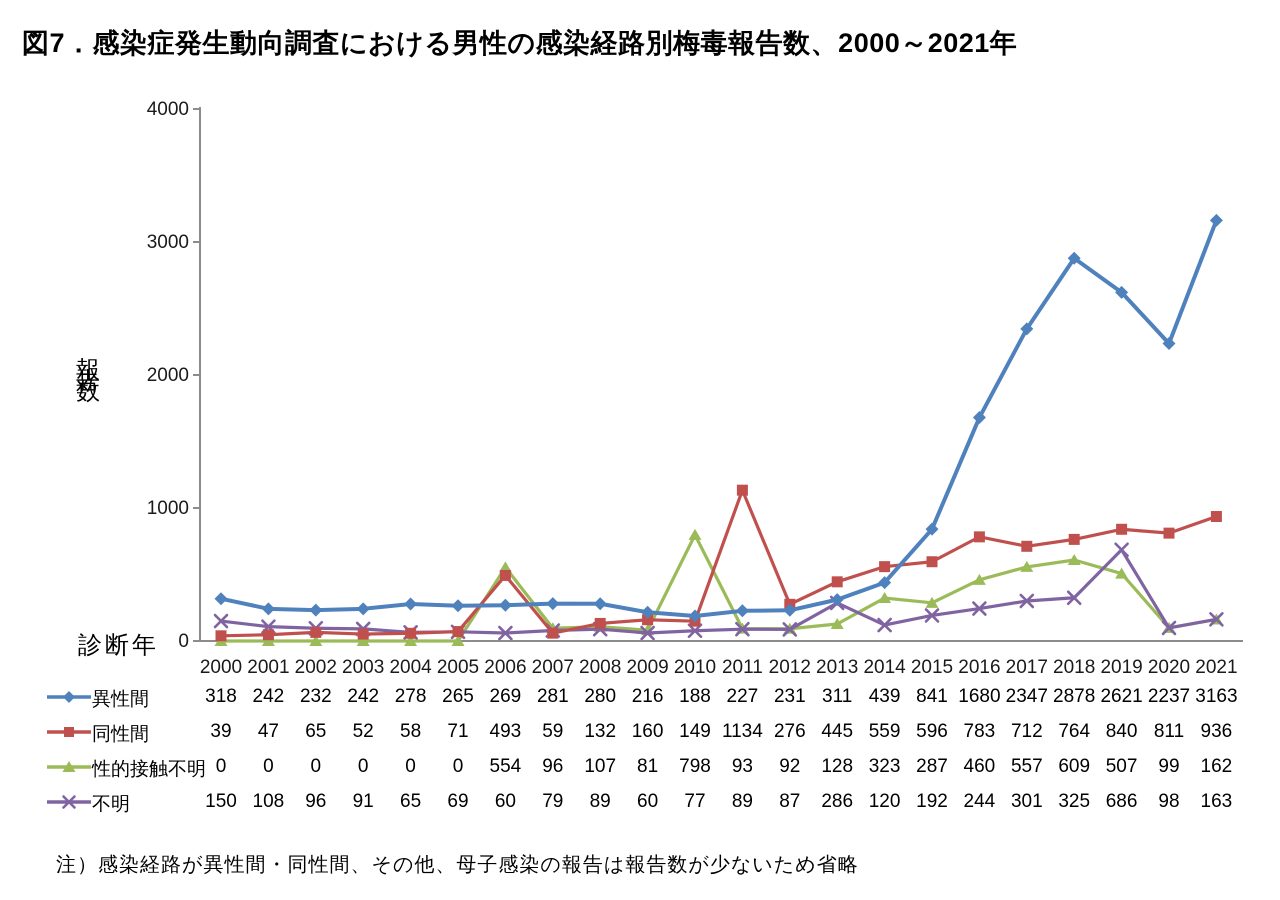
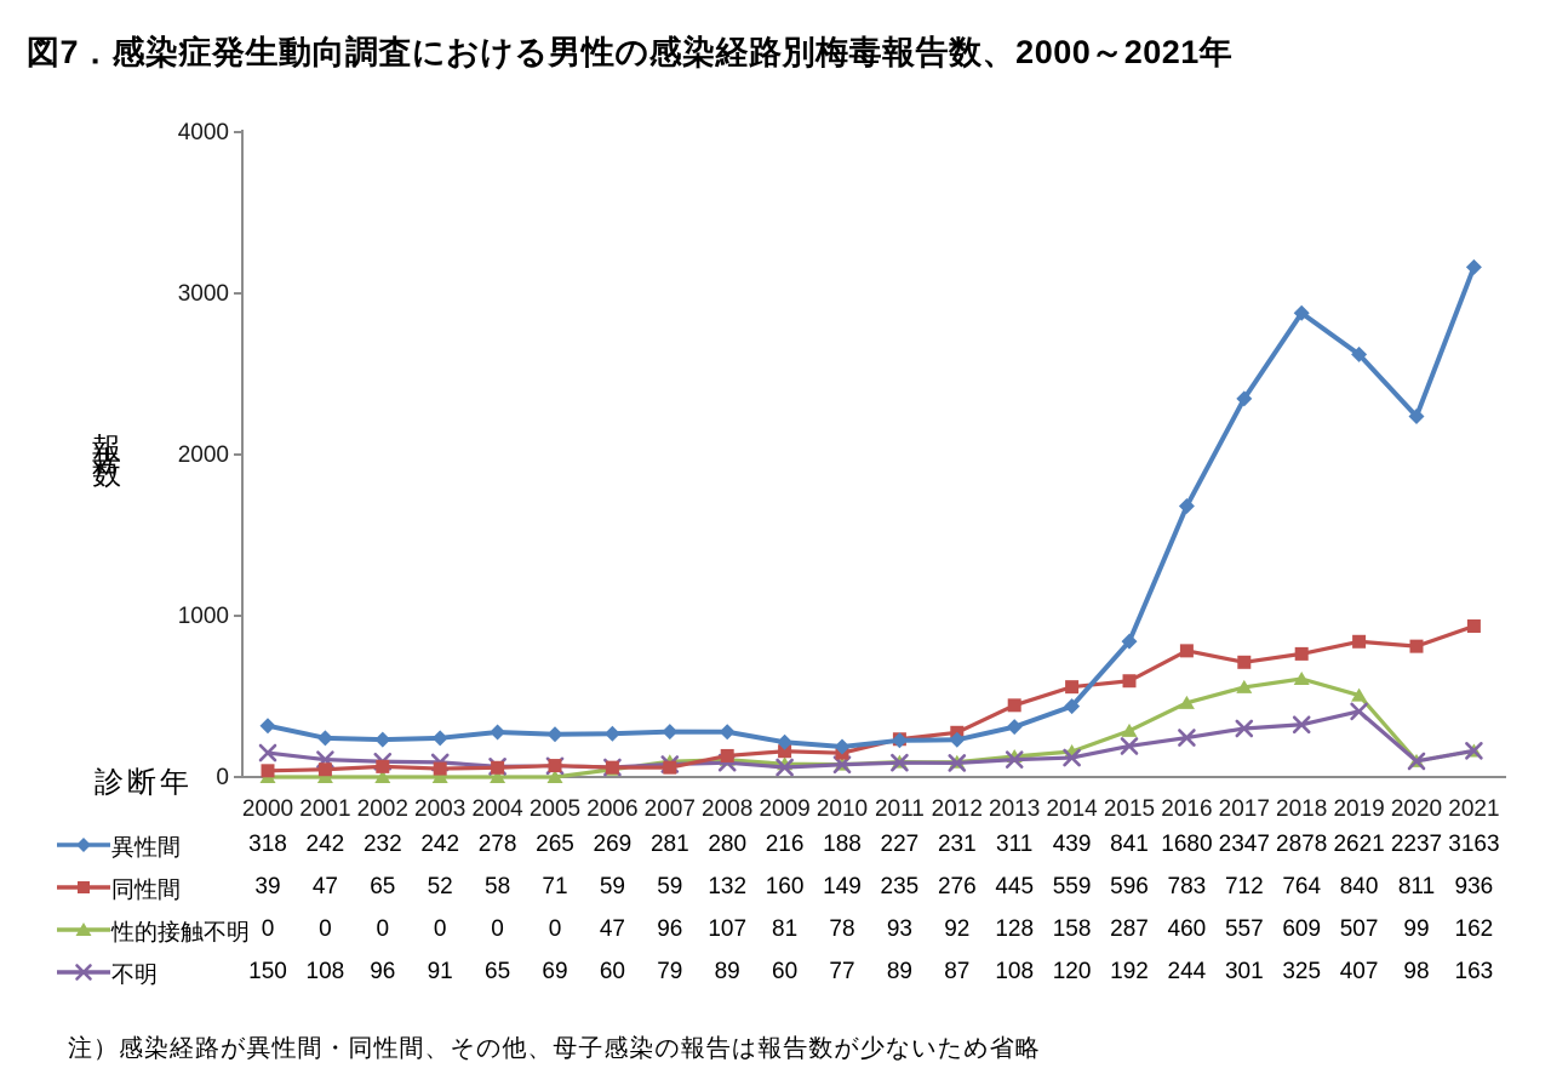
同性間/2006: 493 -> 59
性的接触不明/2006: 554 -> 47
性的接触不明/2010: 798 -> 78
同性間/2011: 1134 -> 235
不明/2013: 286 -> 108
性的接触不明/2014: 323 -> 158
不明/2019: 686 -> 407
